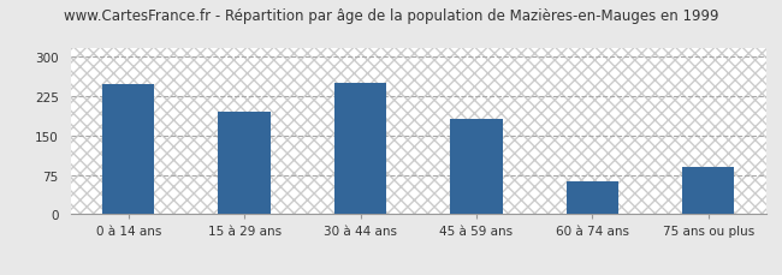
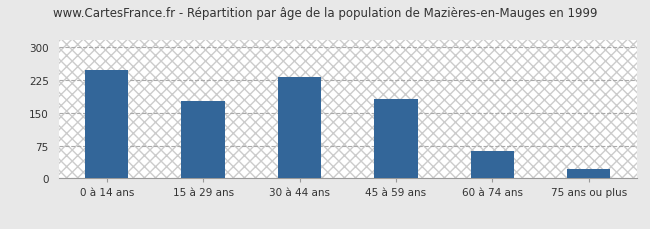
15 à 29 ans: 195 -> 176
30 à 44 ans: 250 -> 232
75 ans ou plus: 90 -> 22
